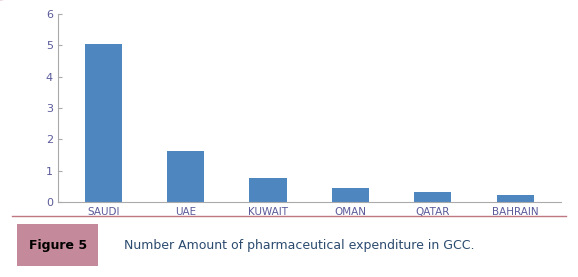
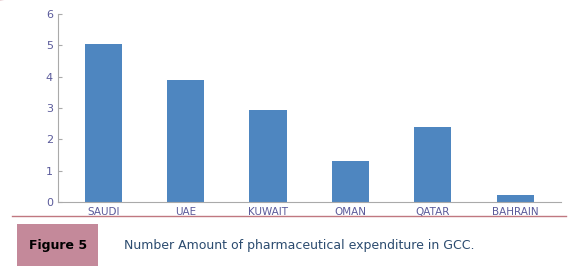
UAE: 1.62 -> 3.90
KUWAIT: 0.77 -> 2.95
OMAN: 0.45 -> 1.30
QATAR: 0.32 -> 2.40
